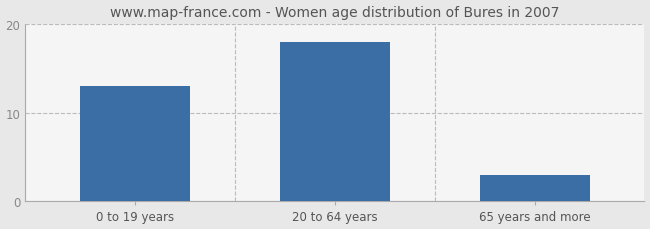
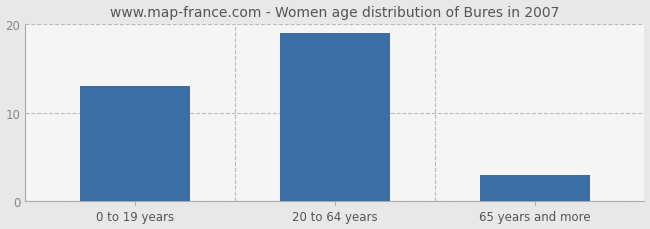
20 to 64 years: 18 -> 19
